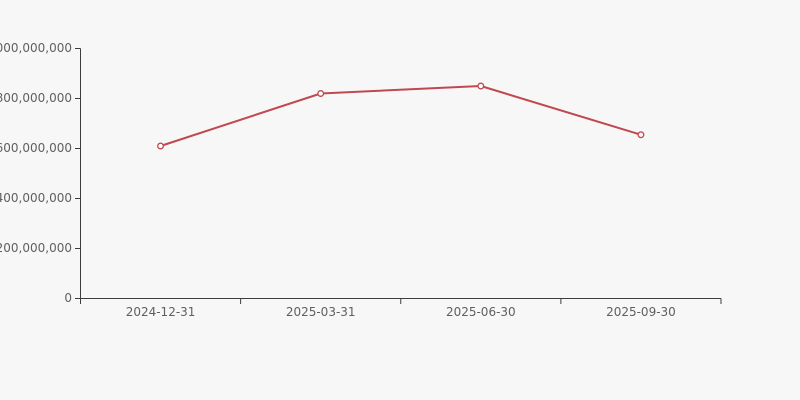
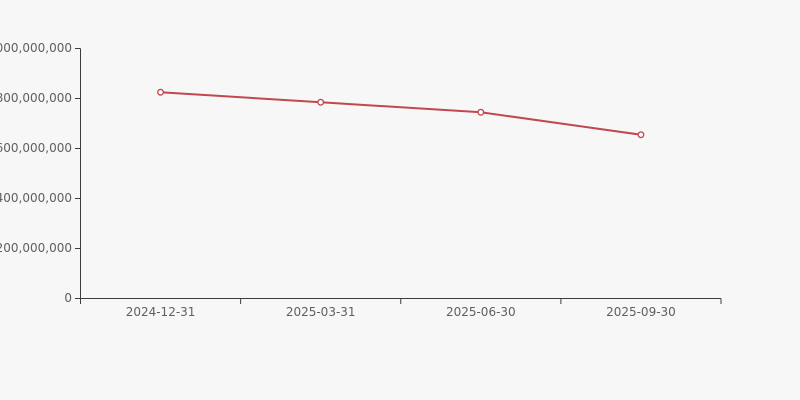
2024-12-31: 610000000 -> 820000000
2025-03-31: 820000000 -> 780000000
2025-06-30: 850000000 -> 740000000
